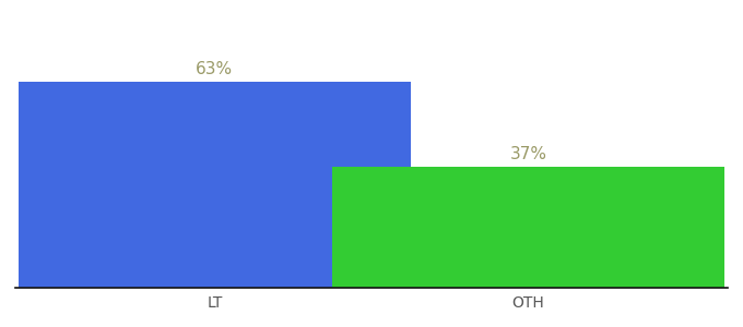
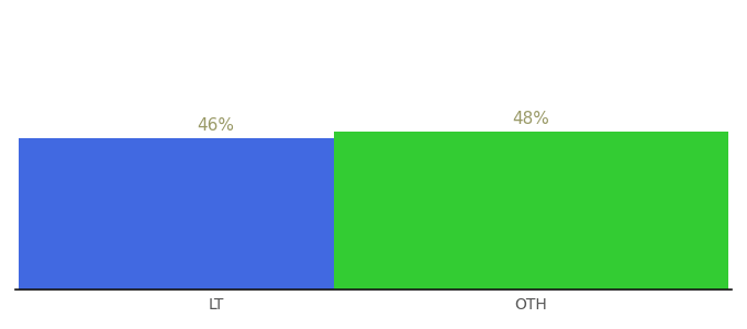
LT: 63% -> 46%
OTH: 37% -> 48%
